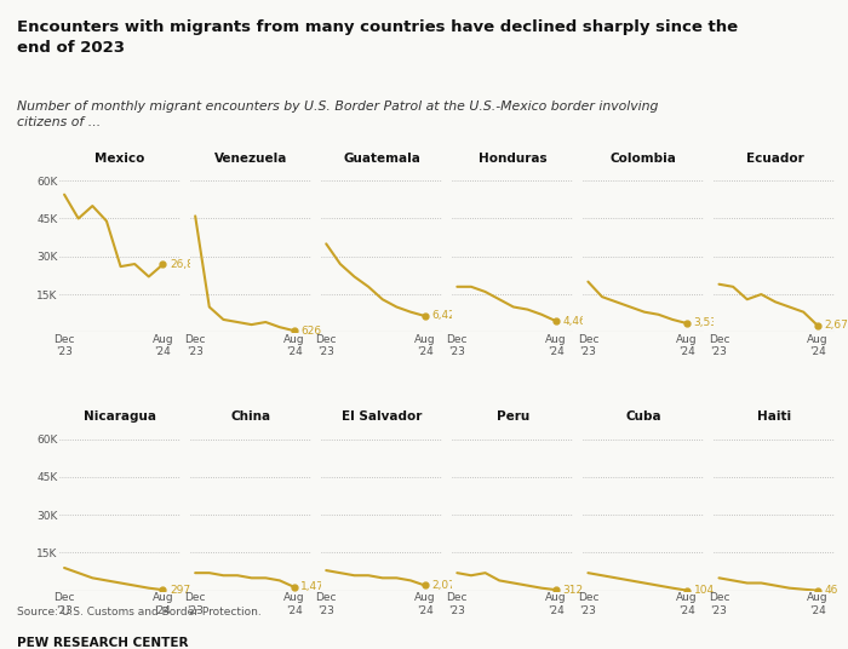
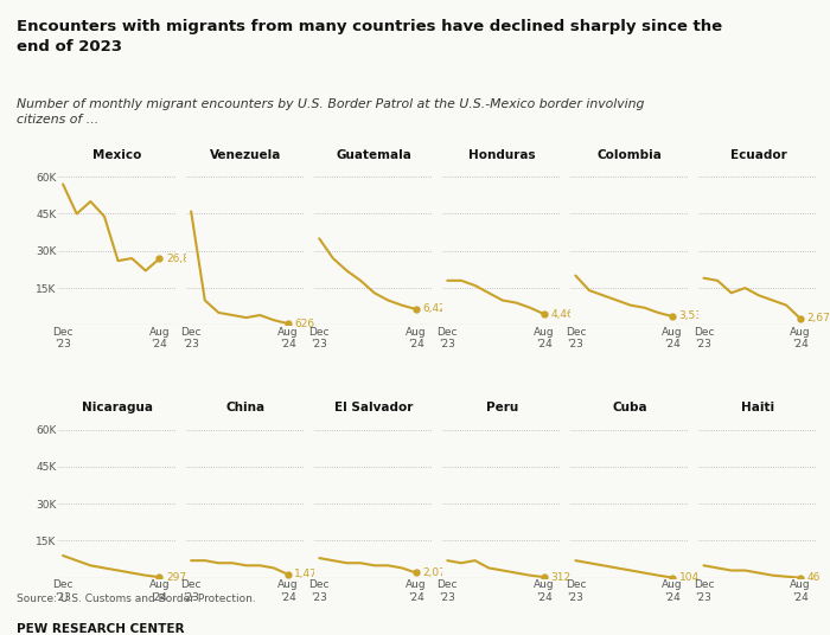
Mexico/Dec '23: 54.5K -> 57.0K
